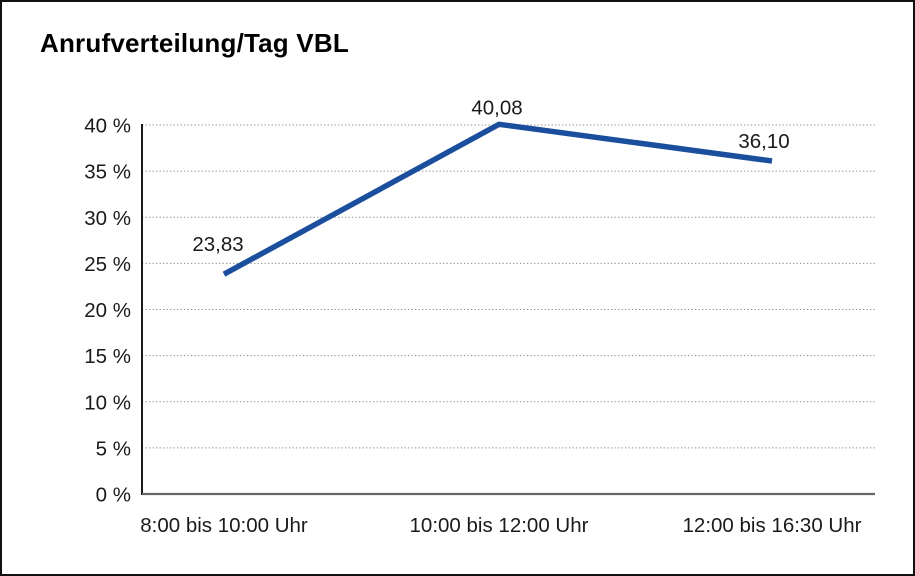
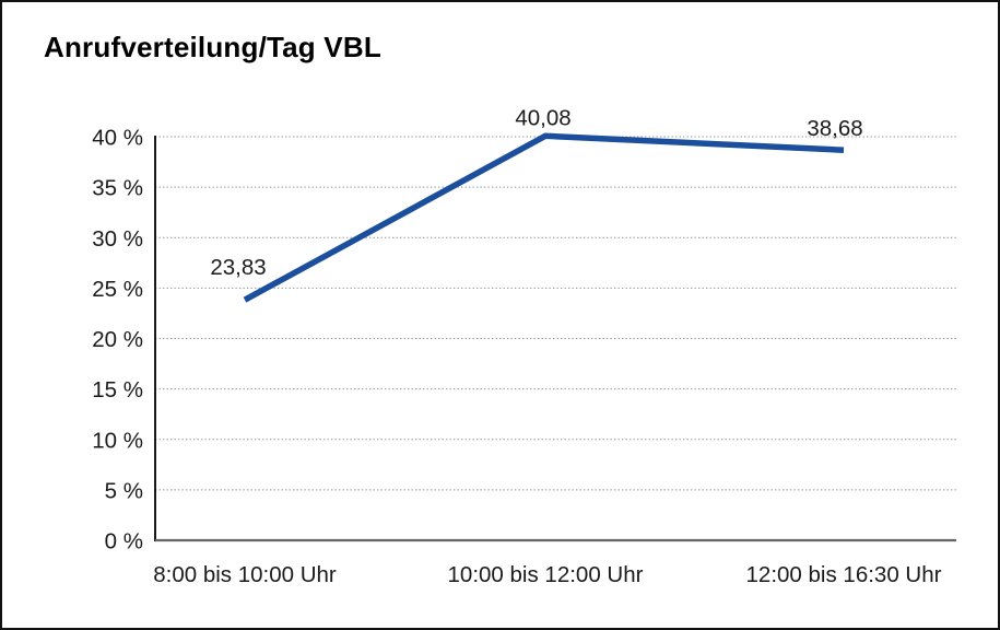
12:00 bis 16:30 Uhr: 36,10 -> 38,68
